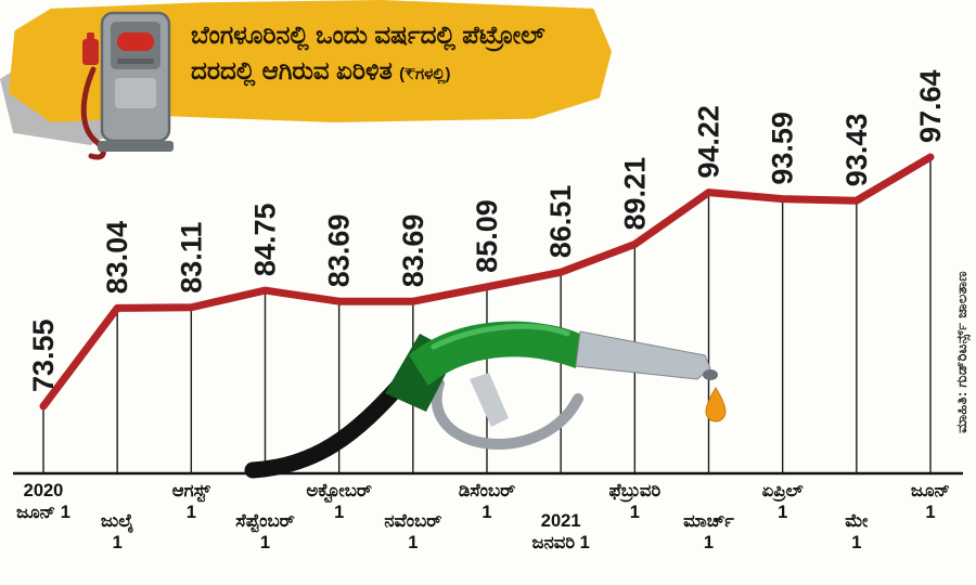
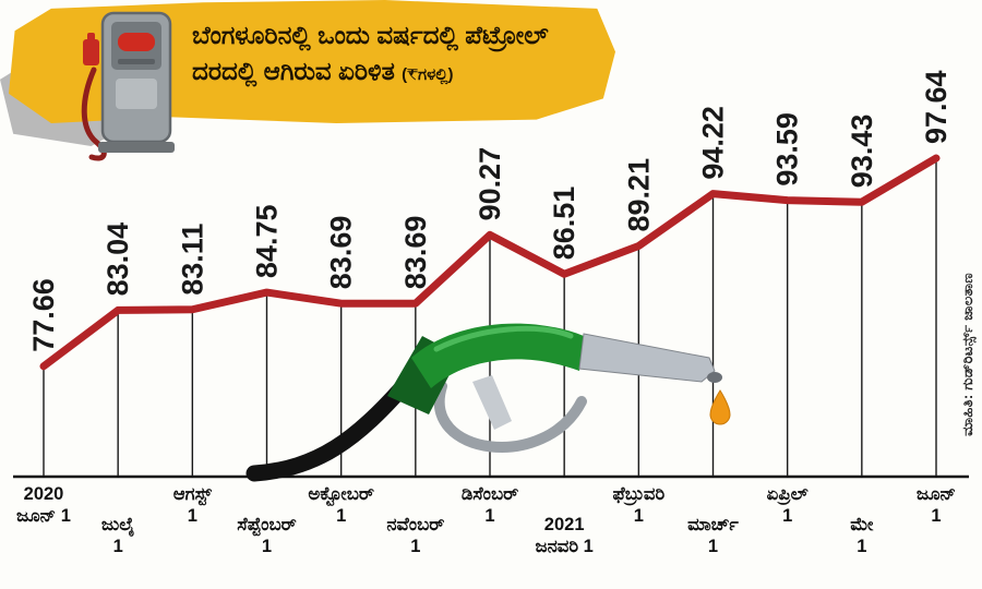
2020 ಜೂನ್ 1: 73.55 -> 77.66
ಡಿಸೆಂಬರ್ 1: 85.09 -> 90.27
